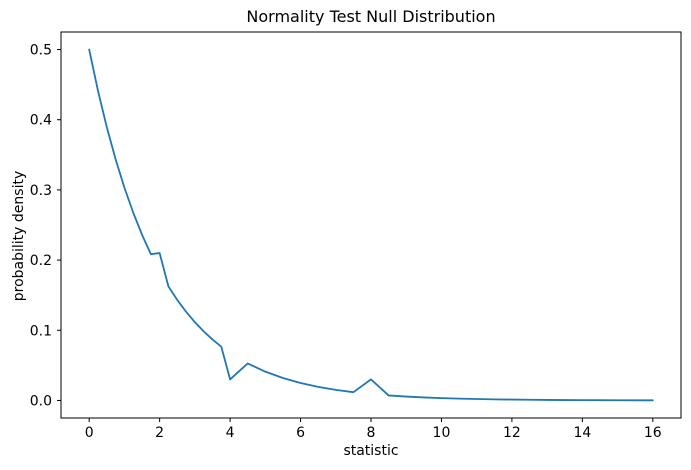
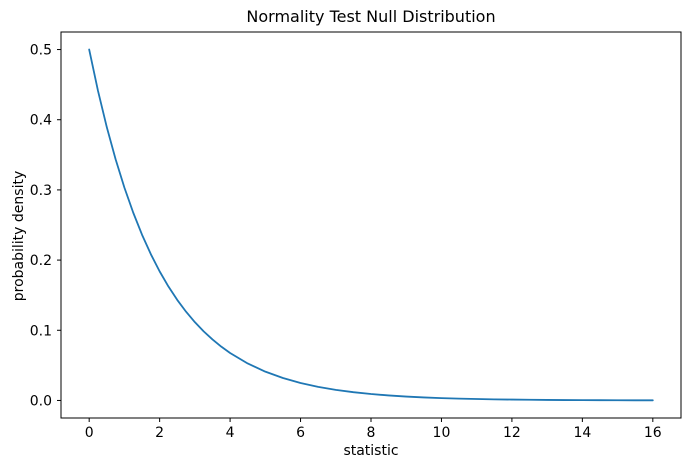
2: 0.21 -> 0.18
4: 0.03 -> 0.07
8: 0.03 -> 0.01
